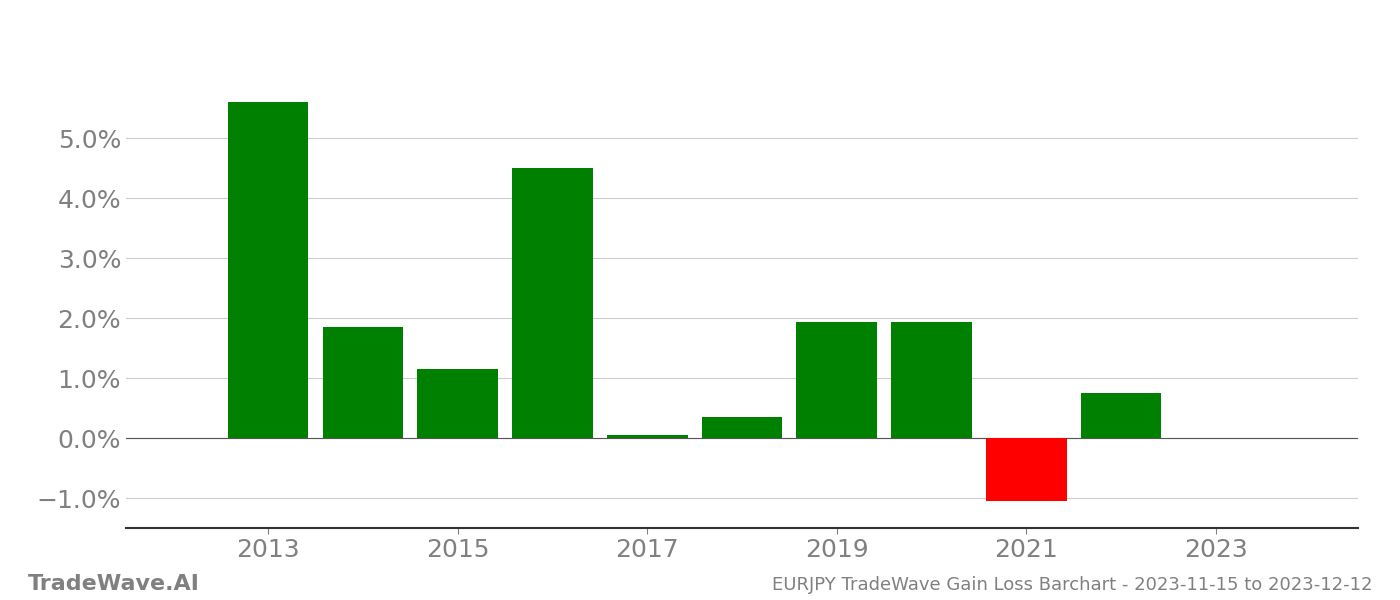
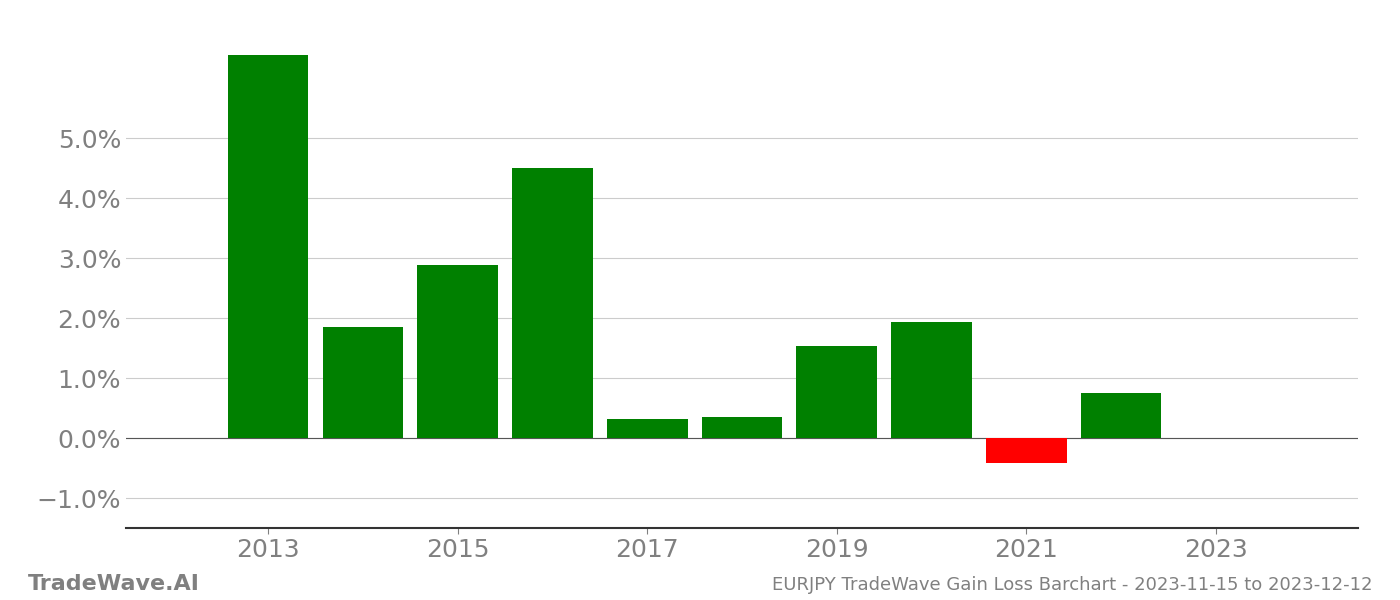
2013: 5.60% -> 6.38%
2015: 1.15% -> 2.88%
2017: 0.05% -> 0.32%
2019: 1.93% -> 1.54%
2021: -1.05% -> -0.42%
